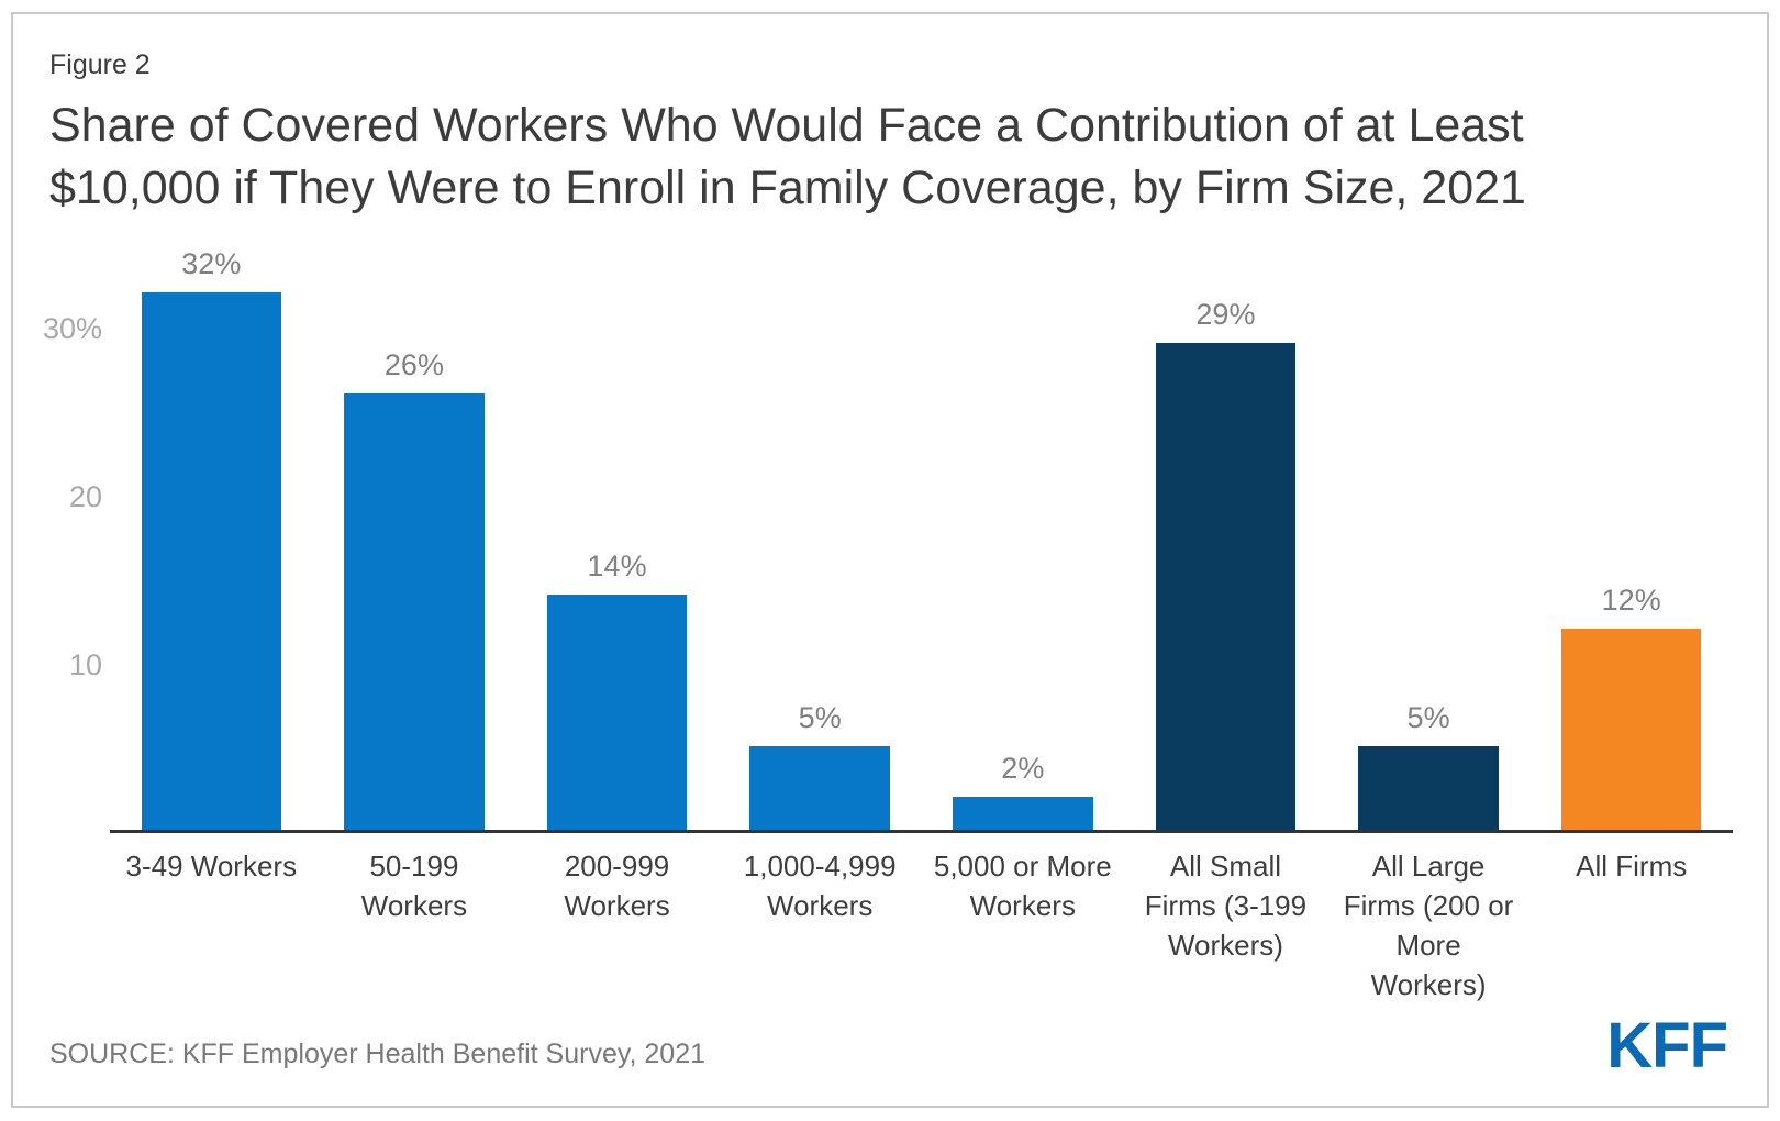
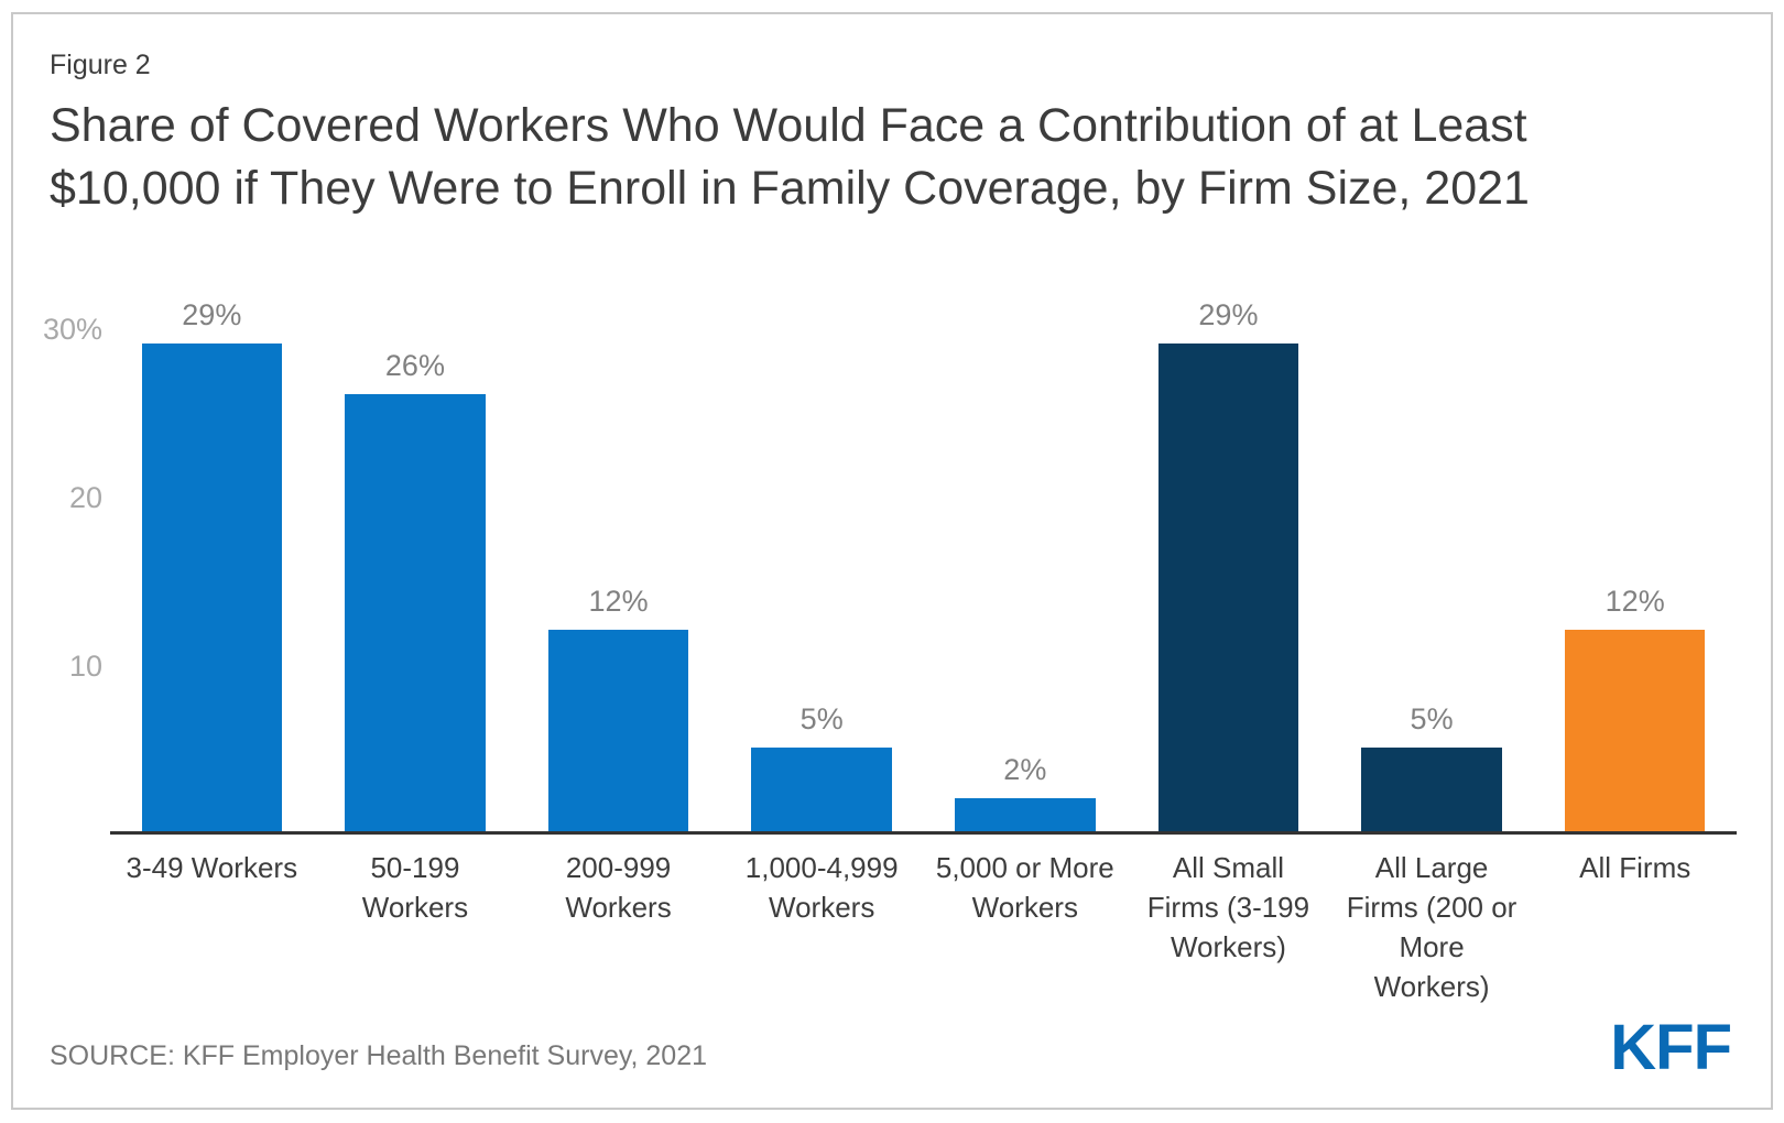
3-49 Workers: 32% -> 29%
200-999 Workers: 14% -> 12%
